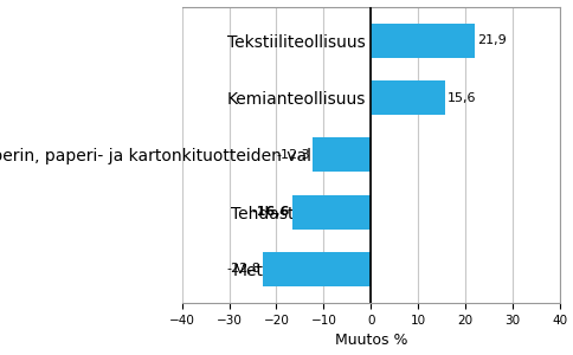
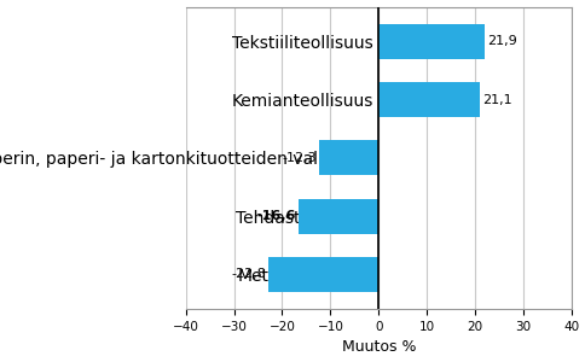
Kemianteollisuus: 15,6 -> 21,1
